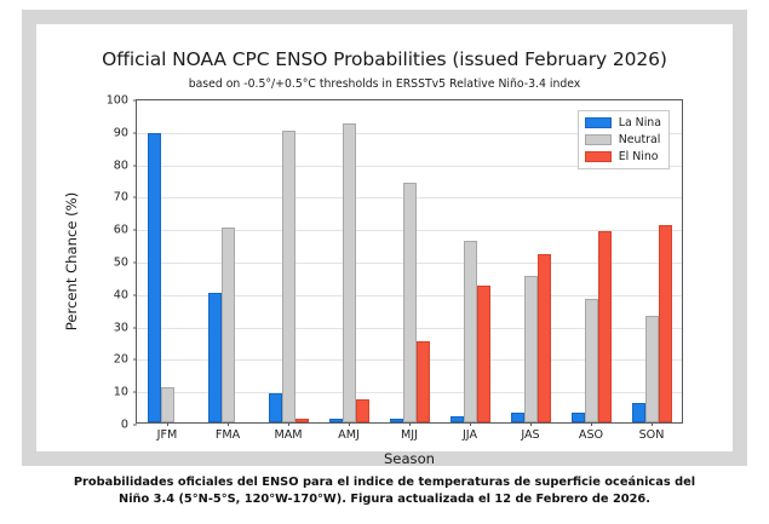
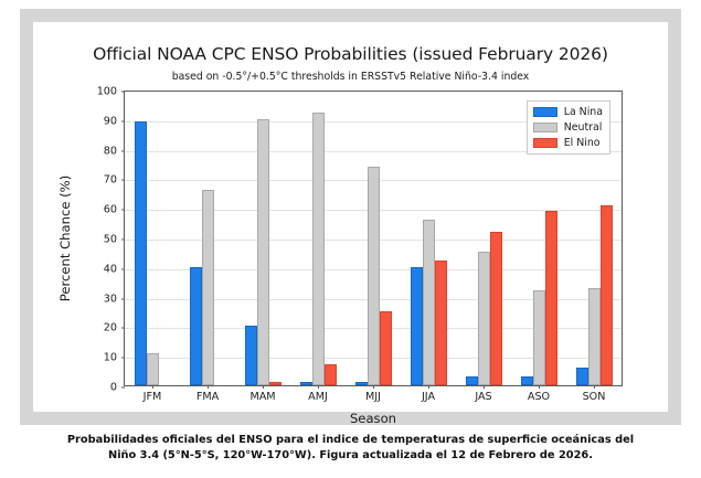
Neutral/FMA: 60 -> 66
La Nina/MAM: 9 -> 20
La Nina/JJA: 2 -> 40
Neutral/ASO: 38 -> 32
